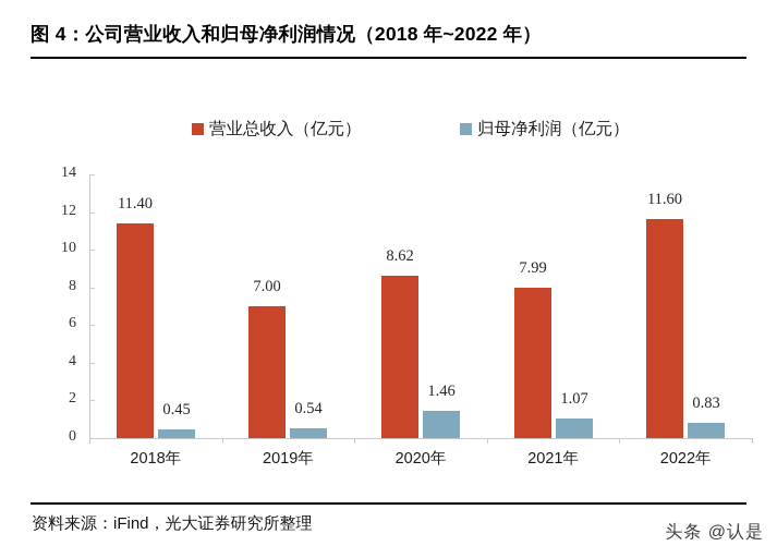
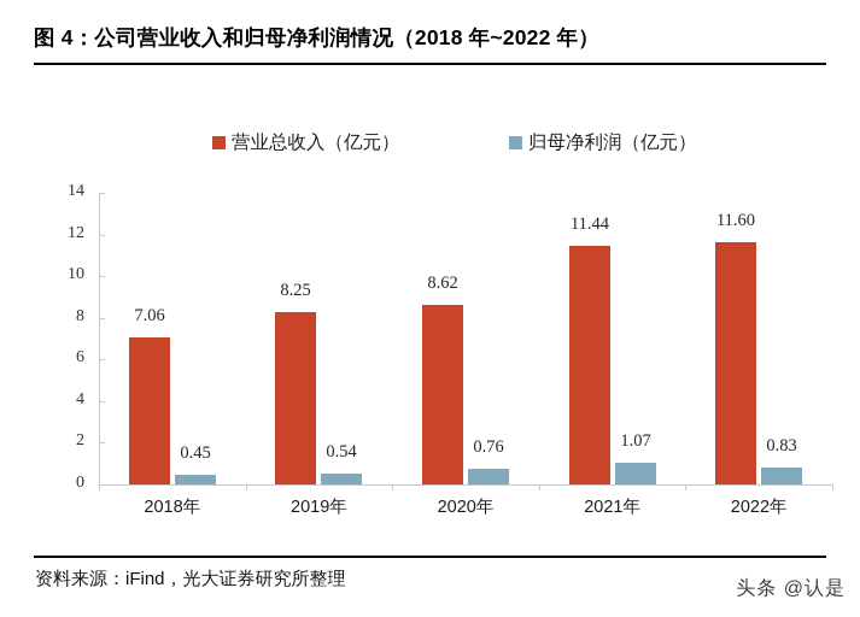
营业总收入（亿元）/2018年: 11.40 -> 7.06
营业总收入（亿元）/2019年: 7.00 -> 8.25
归母净利润（亿元）/2020年: 1.46 -> 0.76
营业总收入（亿元）/2021年: 7.99 -> 11.44
